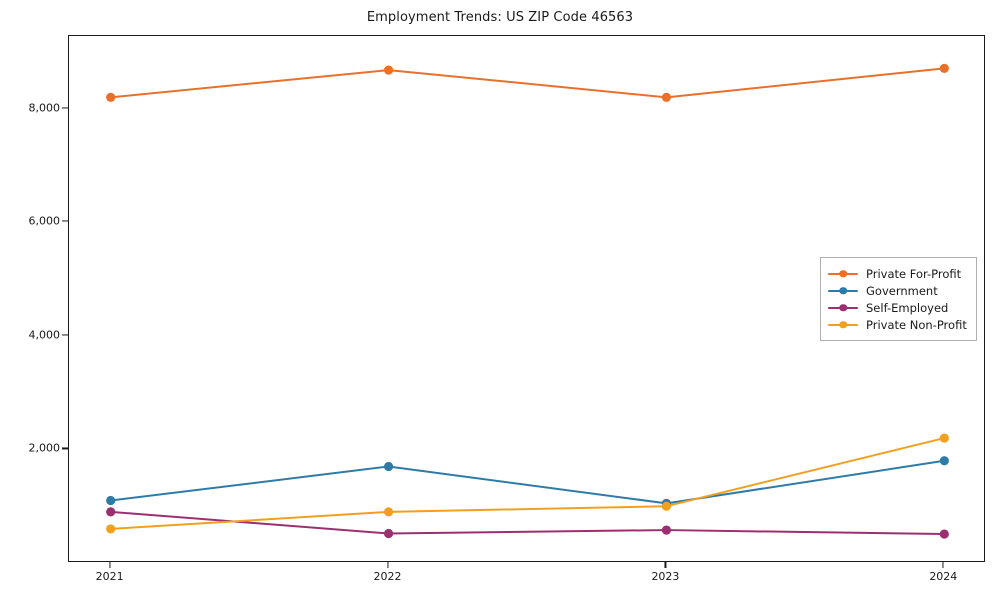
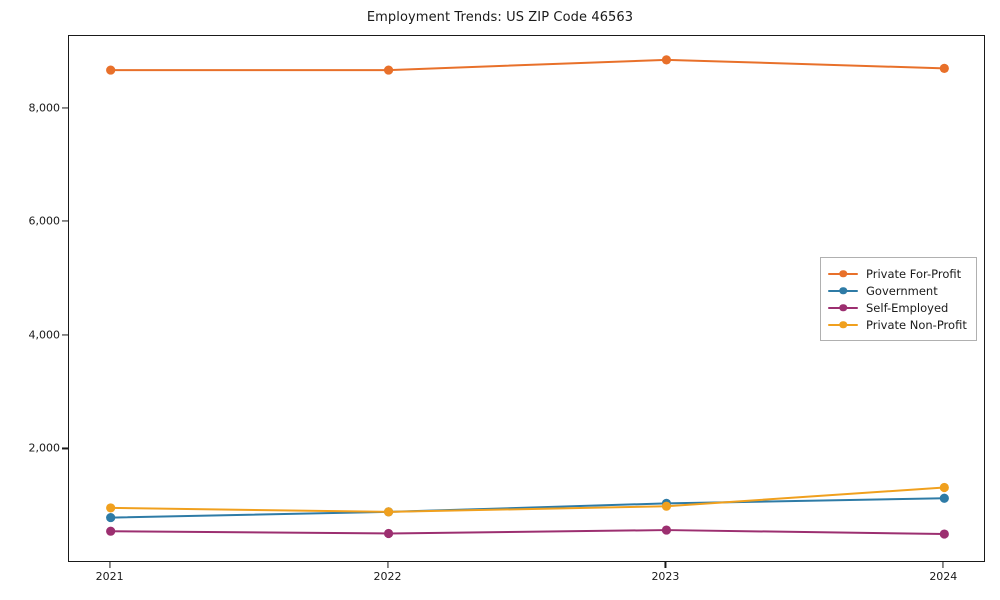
Private For-Profit/2021: 8200 -> 8700
Government/2021: 1100 -> 800
Self-Employed/2021: 900 -> 600
Private Non-Profit/2021: 600 -> 1000
Government/2022: 1700 -> 900
Private For-Profit/2023: 8200 -> 8900
Government/2024: 1800 -> 1100
Private Non-Profit/2024: 2200 -> 1300
